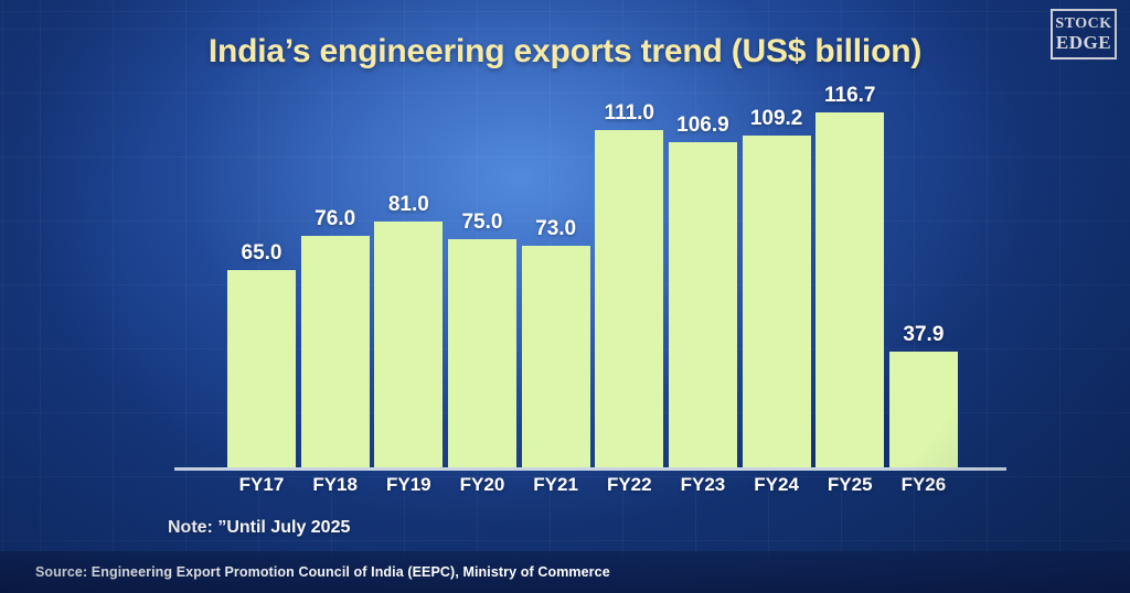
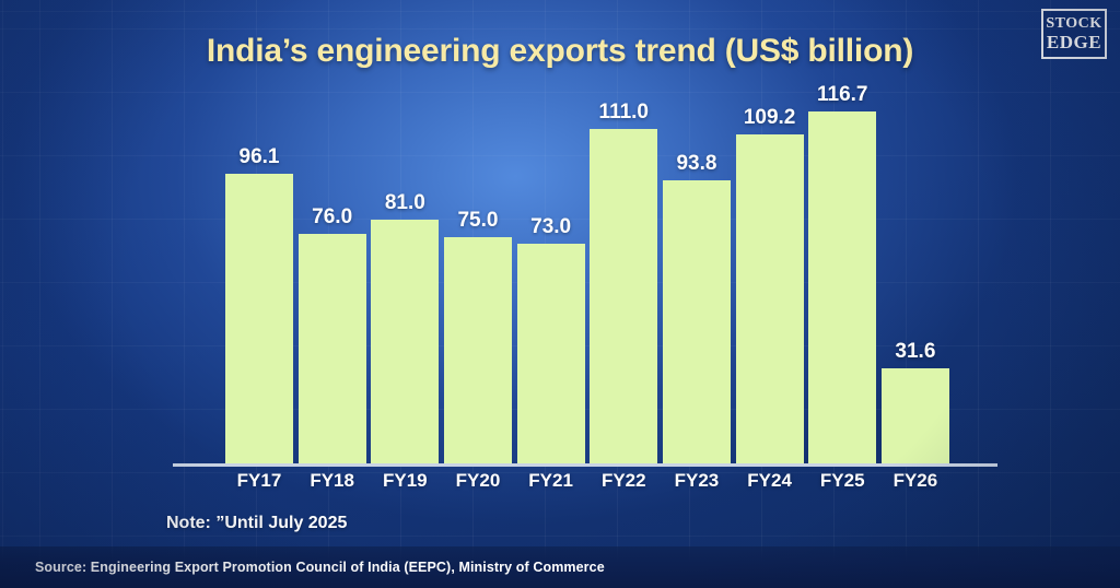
FY17: 65.0 -> 96.1
FY23: 106.9 -> 93.8
FY26: 37.9 -> 31.6
